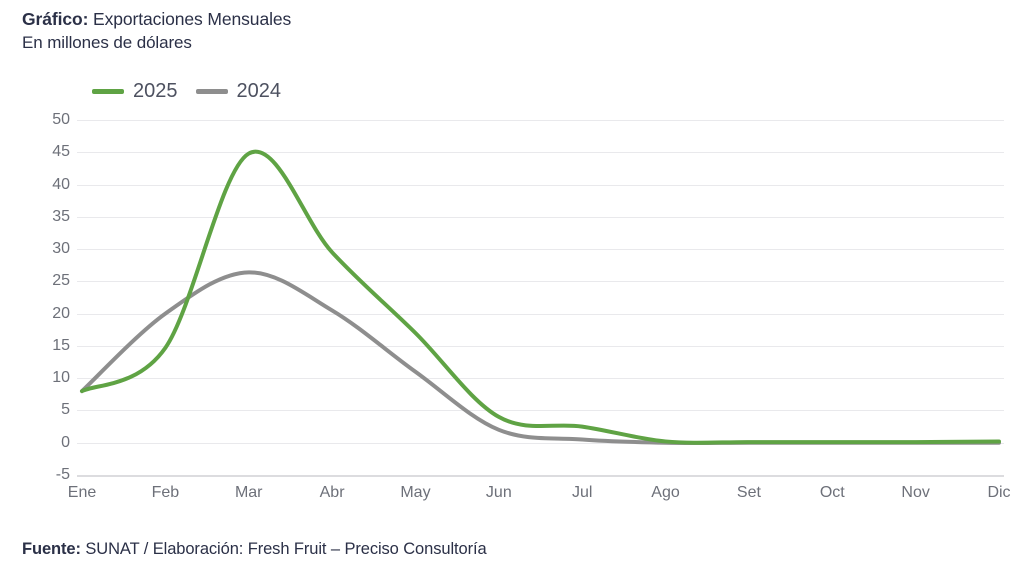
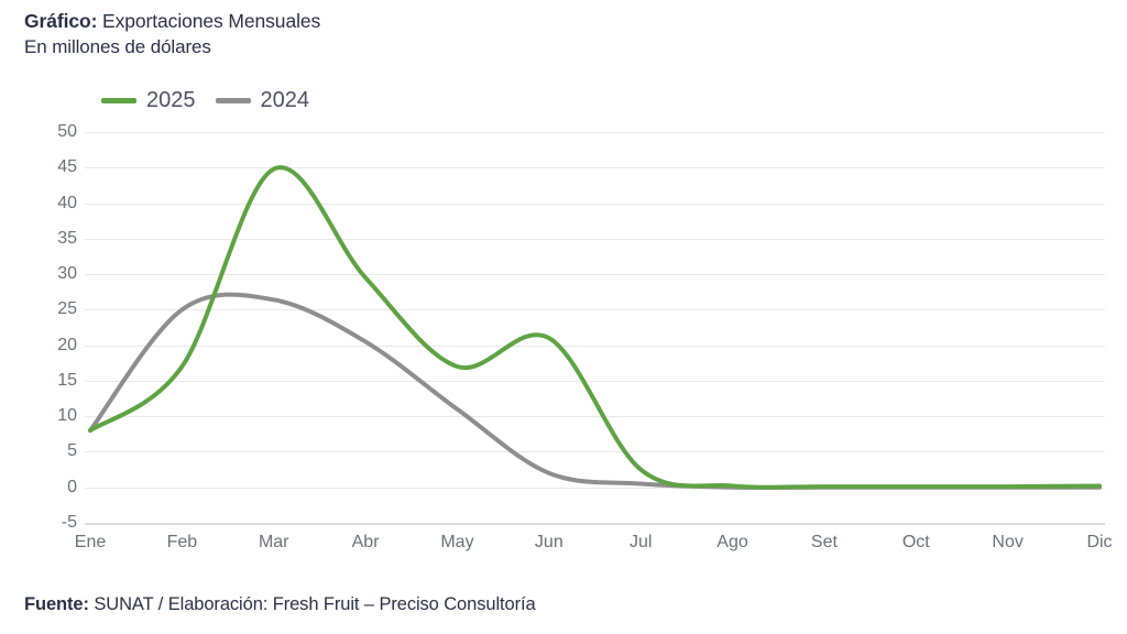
2025/Feb: 15 -> 17
2024/Feb: 20 -> 25
2025/Jun: 4 -> 21
